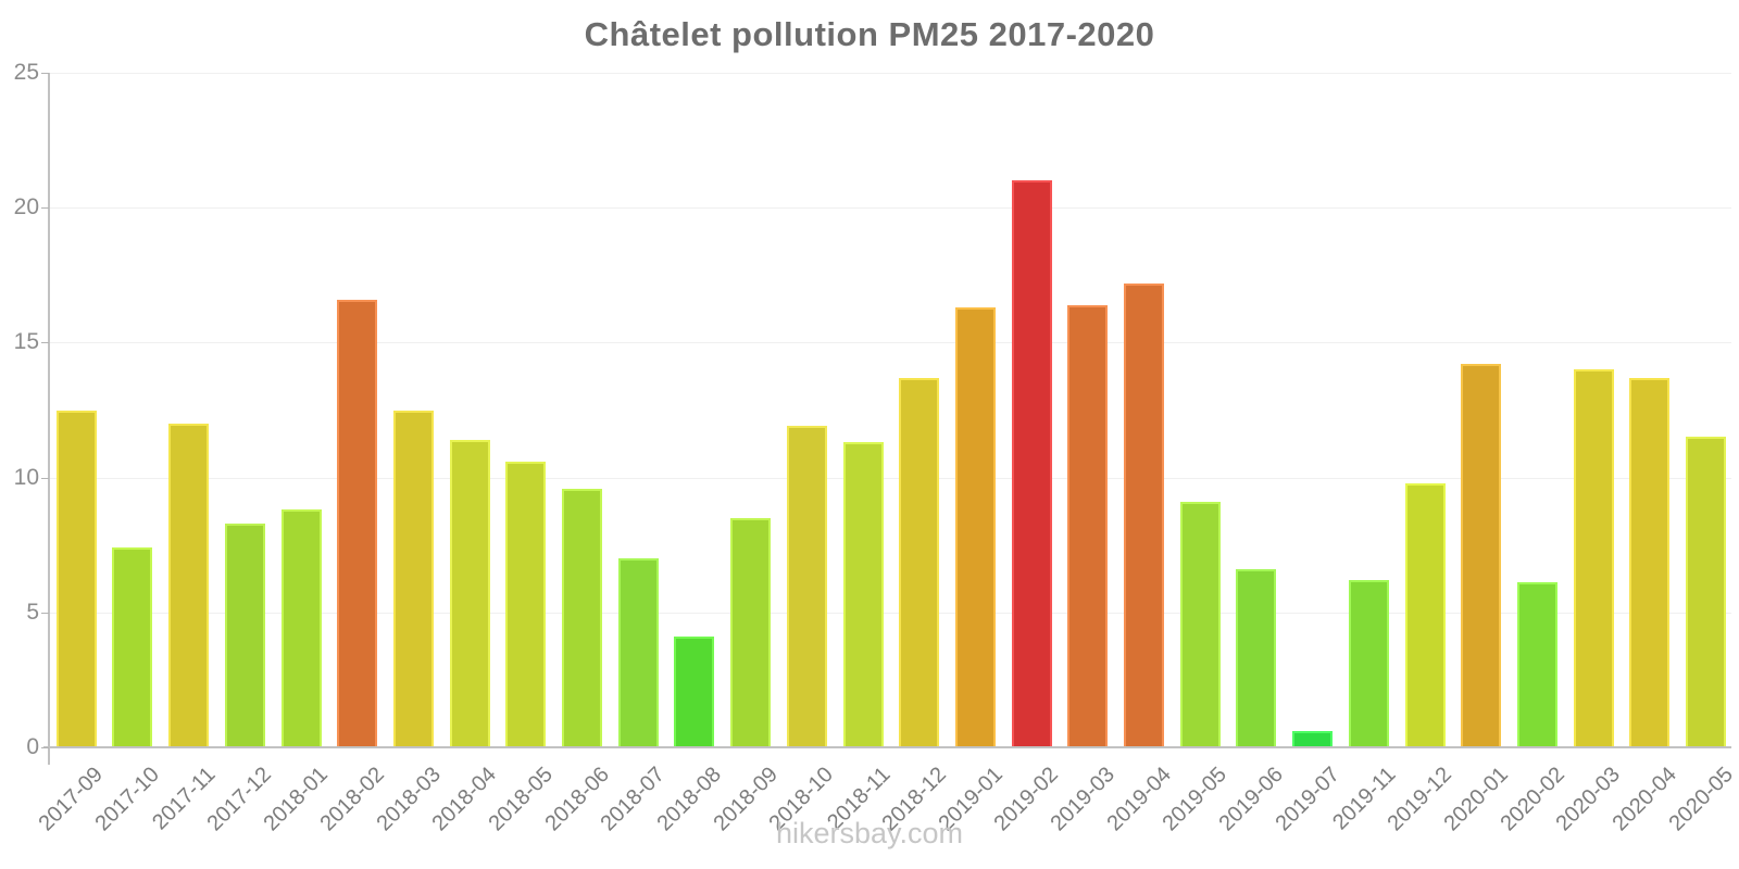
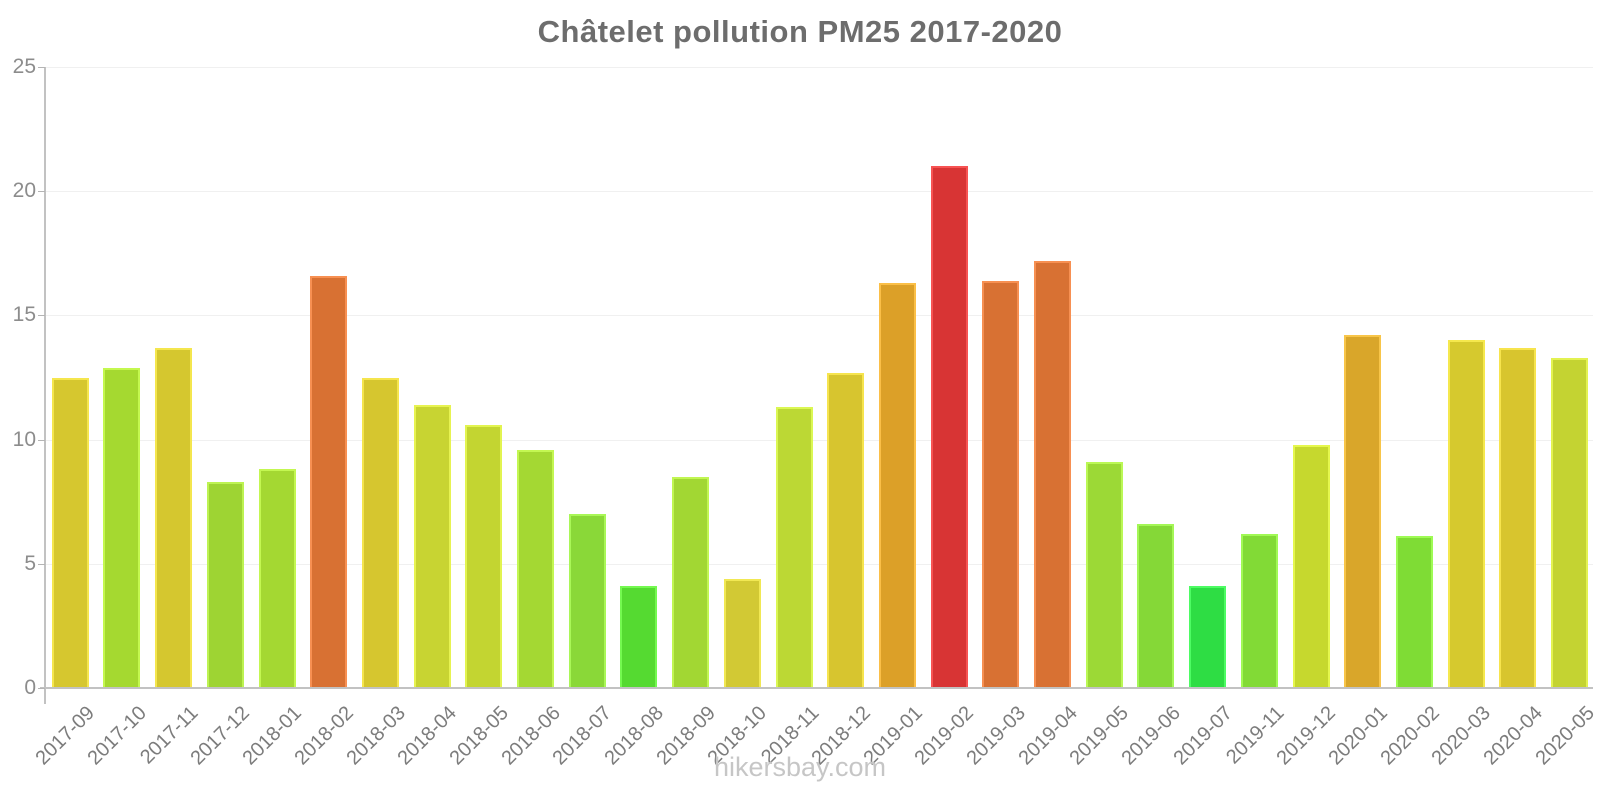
2017-10: 7.4 -> 12.9
2017-11: 12.0 -> 13.7
2018-10: 11.9 -> 4.4
2018-12: 13.7 -> 12.7
2019-07: 0.6 -> 4.1
2020-05: 11.5 -> 13.3
